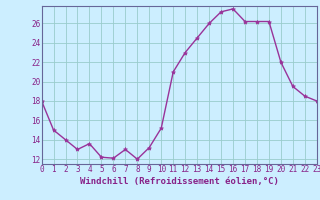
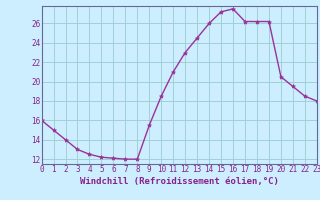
0: 18.0 -> 16.0
4: 13.6 -> 12.5
7: 13.0 -> 12.0
9: 13.2 -> 15.5
10: 15.2 -> 18.5
20: 22.0 -> 20.5
